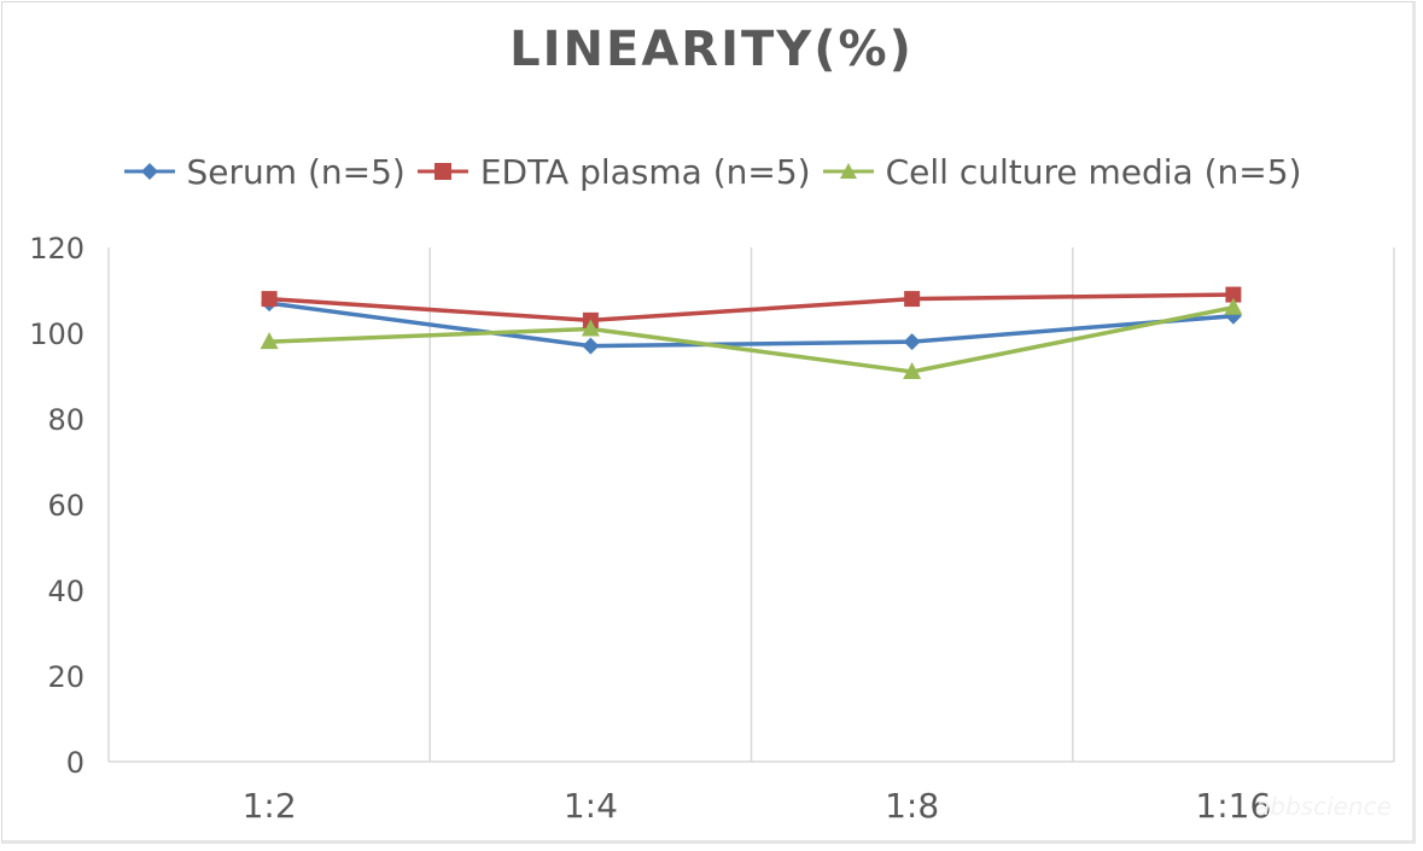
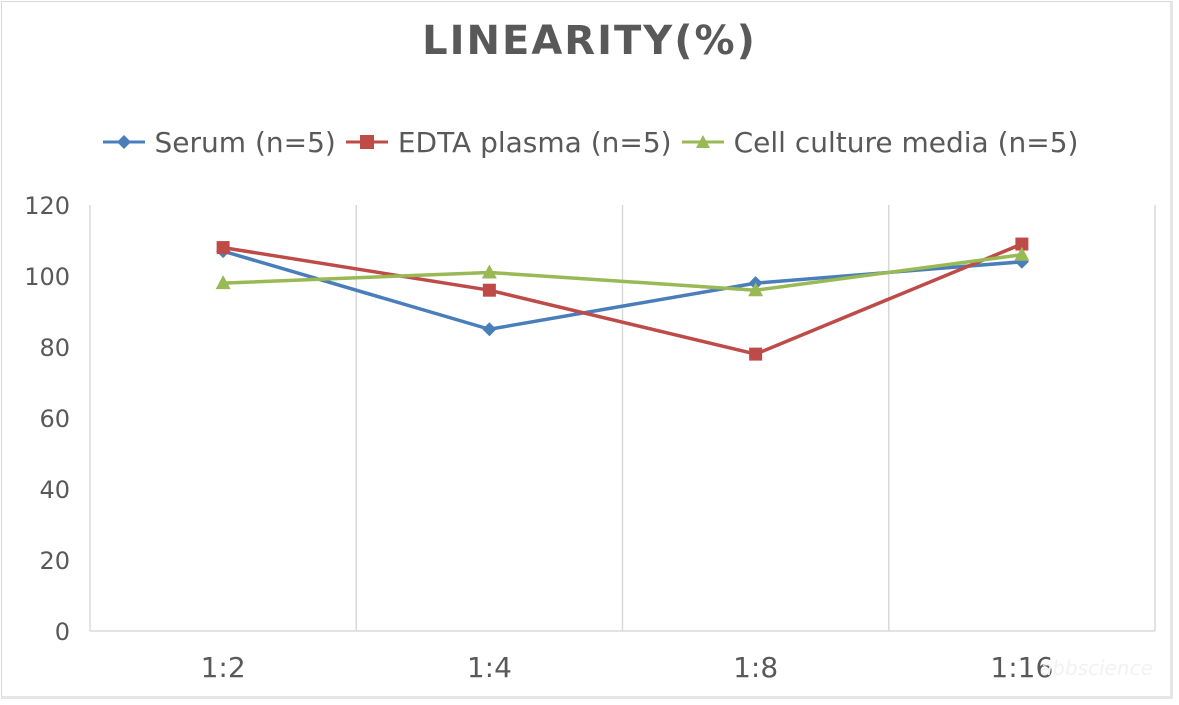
Serum (n=5)/1:4: 97 -> 85
EDTA plasma (n=5)/1:4: 103 -> 96
EDTA plasma (n=5)/1:8: 108 -> 78
Cell culture media (n=5)/1:8: 91 -> 96
